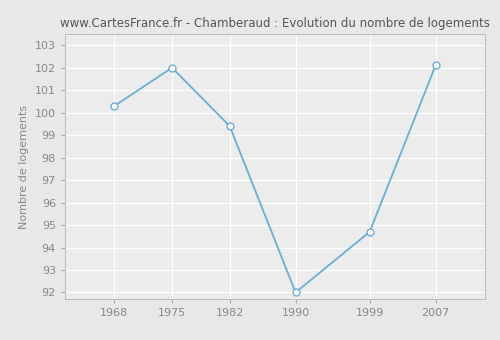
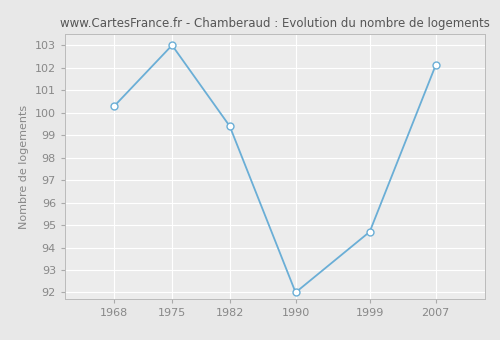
1975: 102.0 -> 103.0
